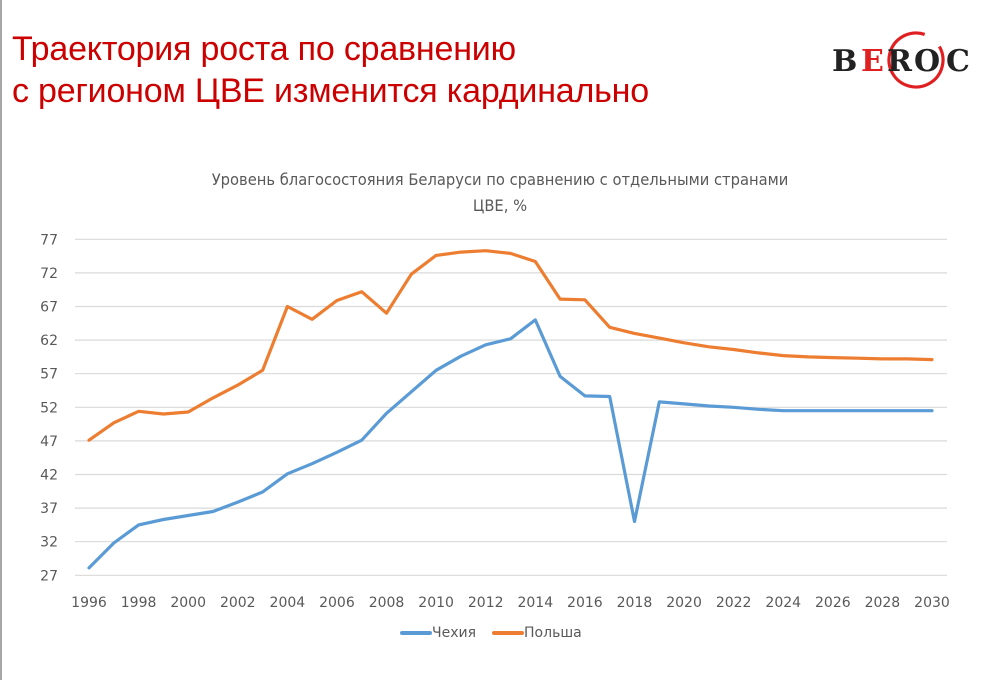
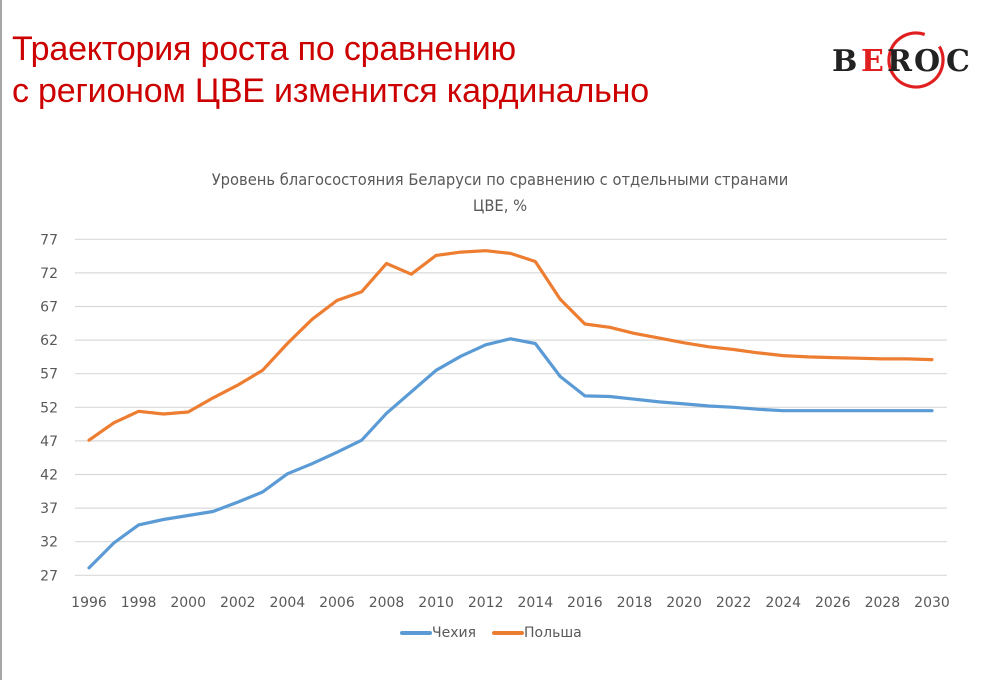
Польша/2004: 67 -> 62
Польша/2008: 66 -> 73
Чехия/2014: 65 -> 62
Польша/2016: 68 -> 64
Чехия/2018: 35 -> 53
